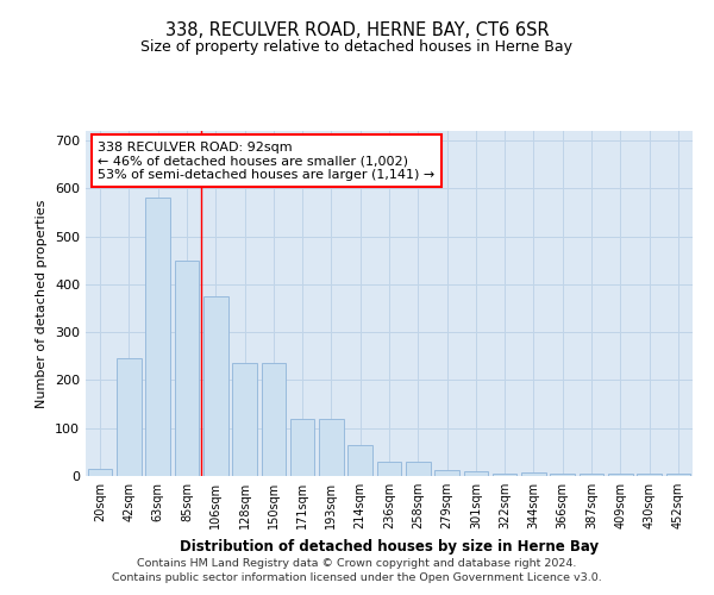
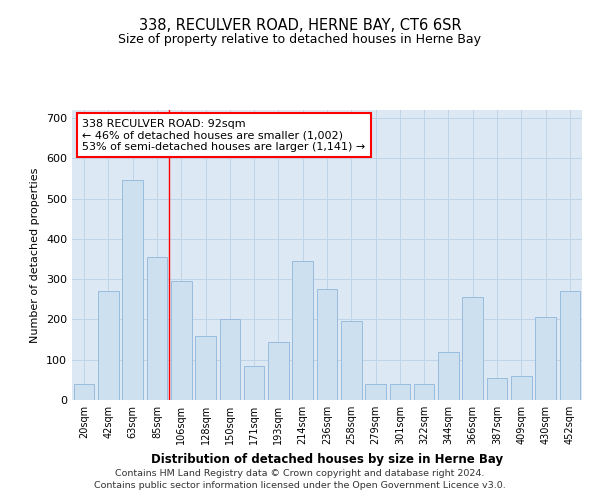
20sqm: 15 -> 40
42sqm: 245 -> 270
63sqm: 580 -> 545
85sqm: 450 -> 355
106sqm: 375 -> 295
128sqm: 235 -> 160
150sqm: 235 -> 200
171sqm: 120 -> 85
193sqm: 120 -> 145
214sqm: 65 -> 345
236sqm: 30 -> 275
258sqm: 30 -> 195
279sqm: 12 -> 40
301sqm: 10 -> 40
322sqm: 5 -> 40
344sqm: 8 -> 120
366sqm: 5 -> 255
387sqm: 5 -> 55
409sqm: 5 -> 60
430sqm: 5 -> 205
452sqm: 5 -> 270
